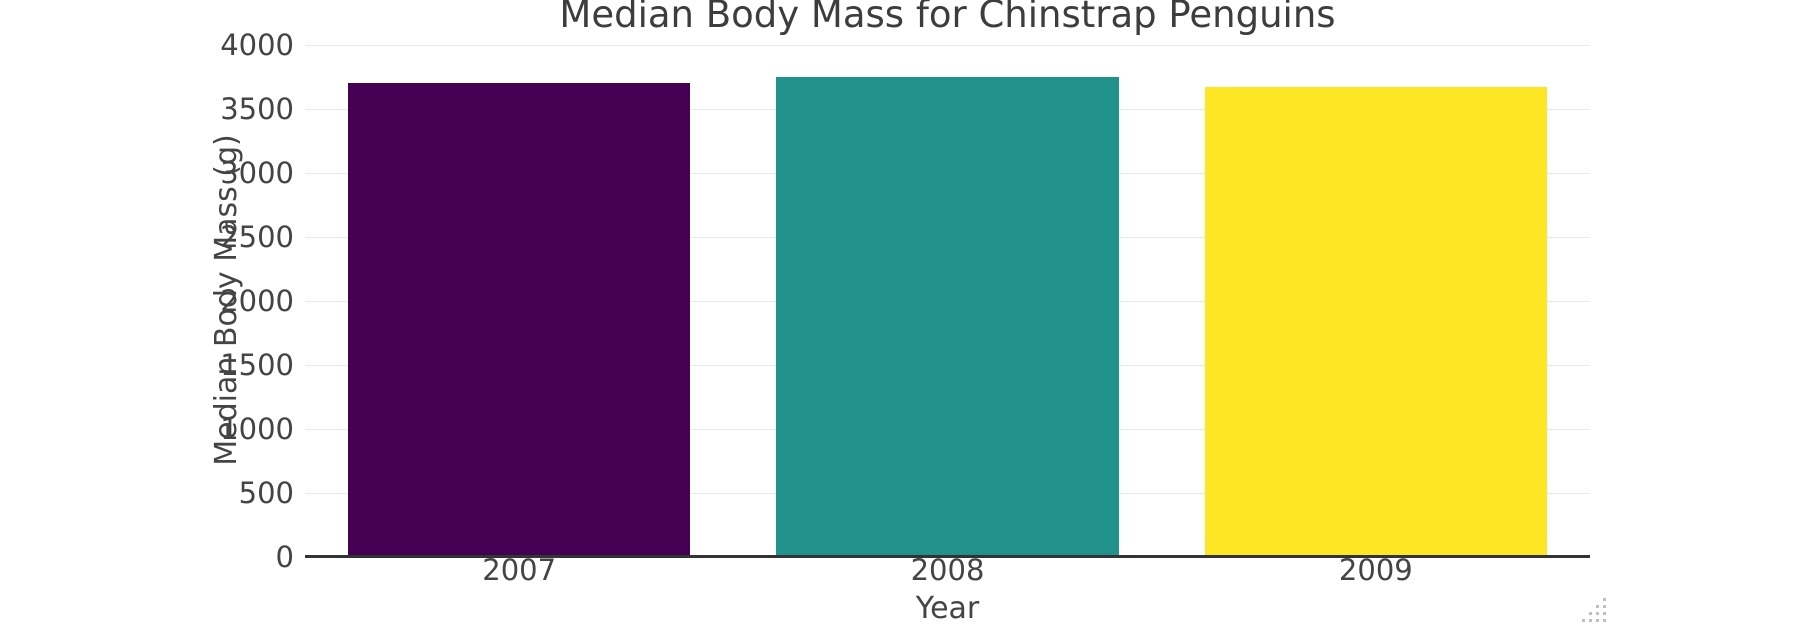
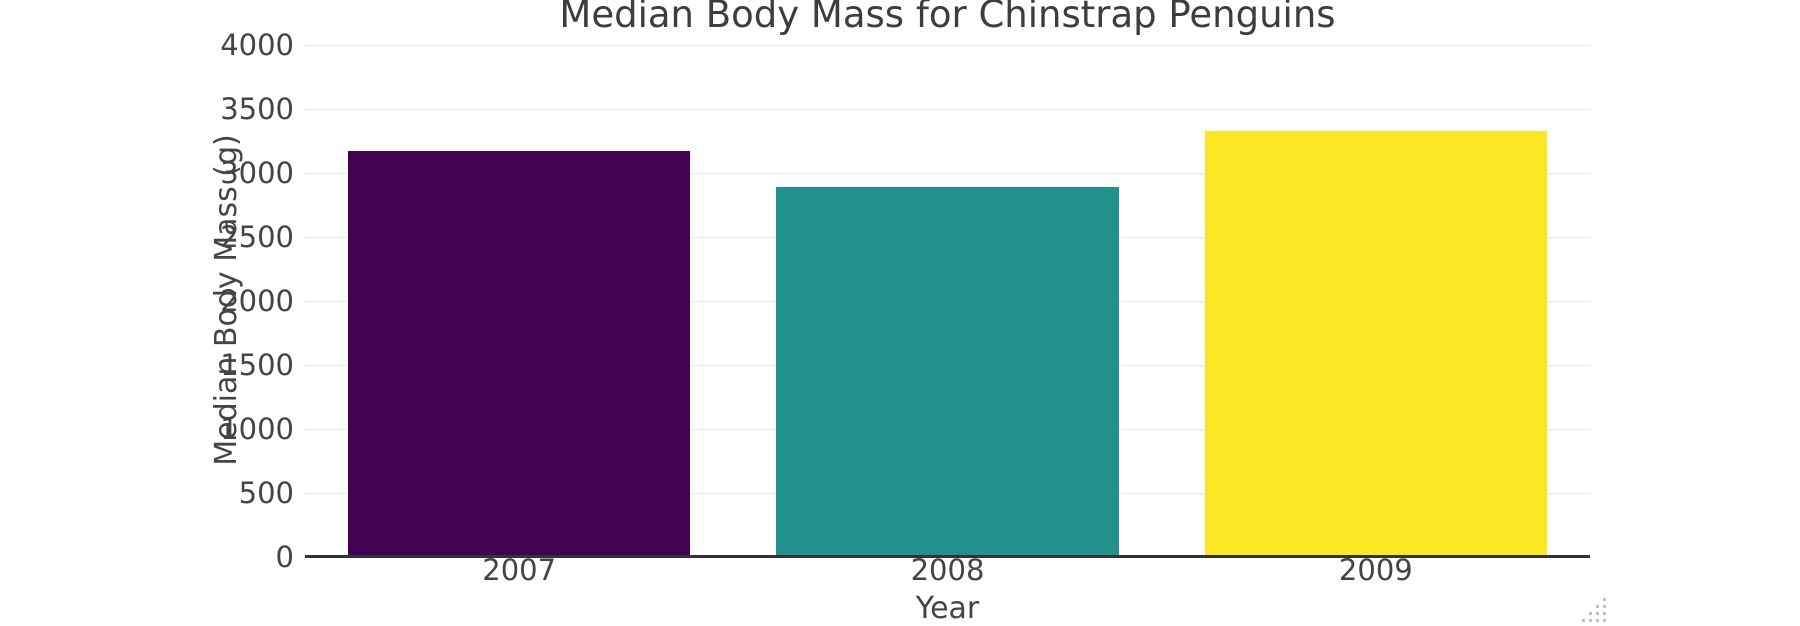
2007: 3700 -> 3170
2008: 3750 -> 2890
2009: 3680 -> 3330
